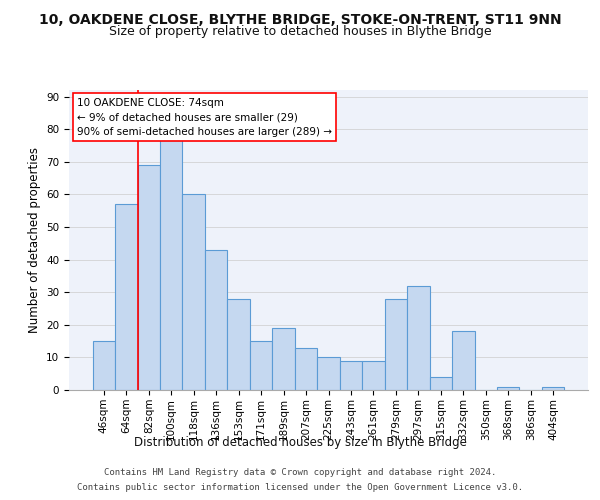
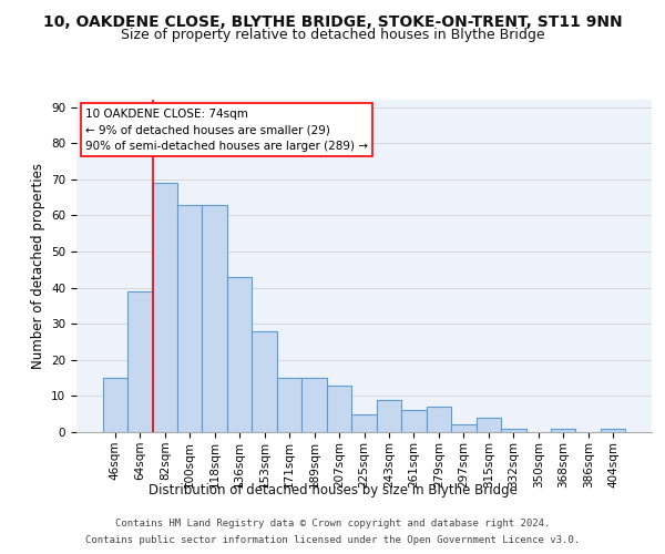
64sqm: 57 -> 39
100sqm: 77 -> 63
118sqm: 60 -> 63
189sqm: 19 -> 15
225sqm: 10 -> 5
261sqm: 9 -> 6
279sqm: 28 -> 7
297sqm: 32 -> 2
332sqm: 18 -> 1
